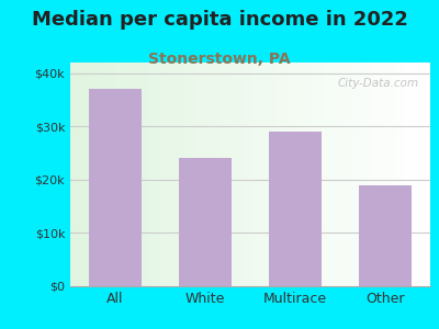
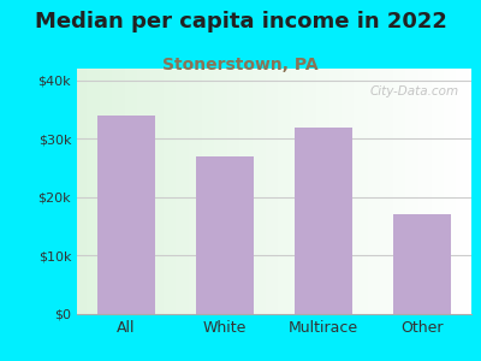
All: $37k -> $34k
White: $24k -> $27k
Multirace: $29k -> $32k
Other: $19k -> $17k
